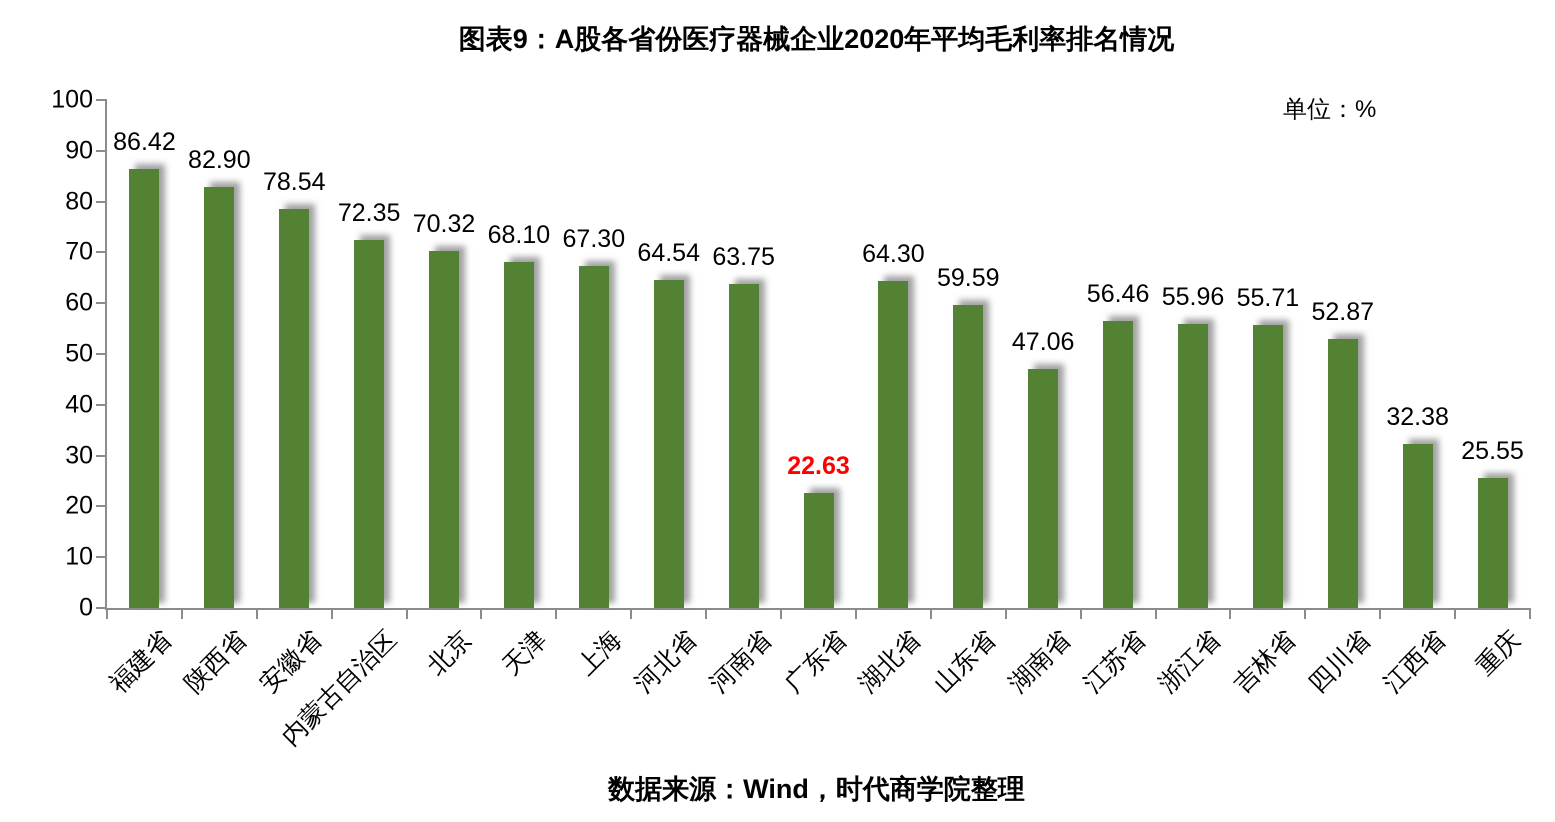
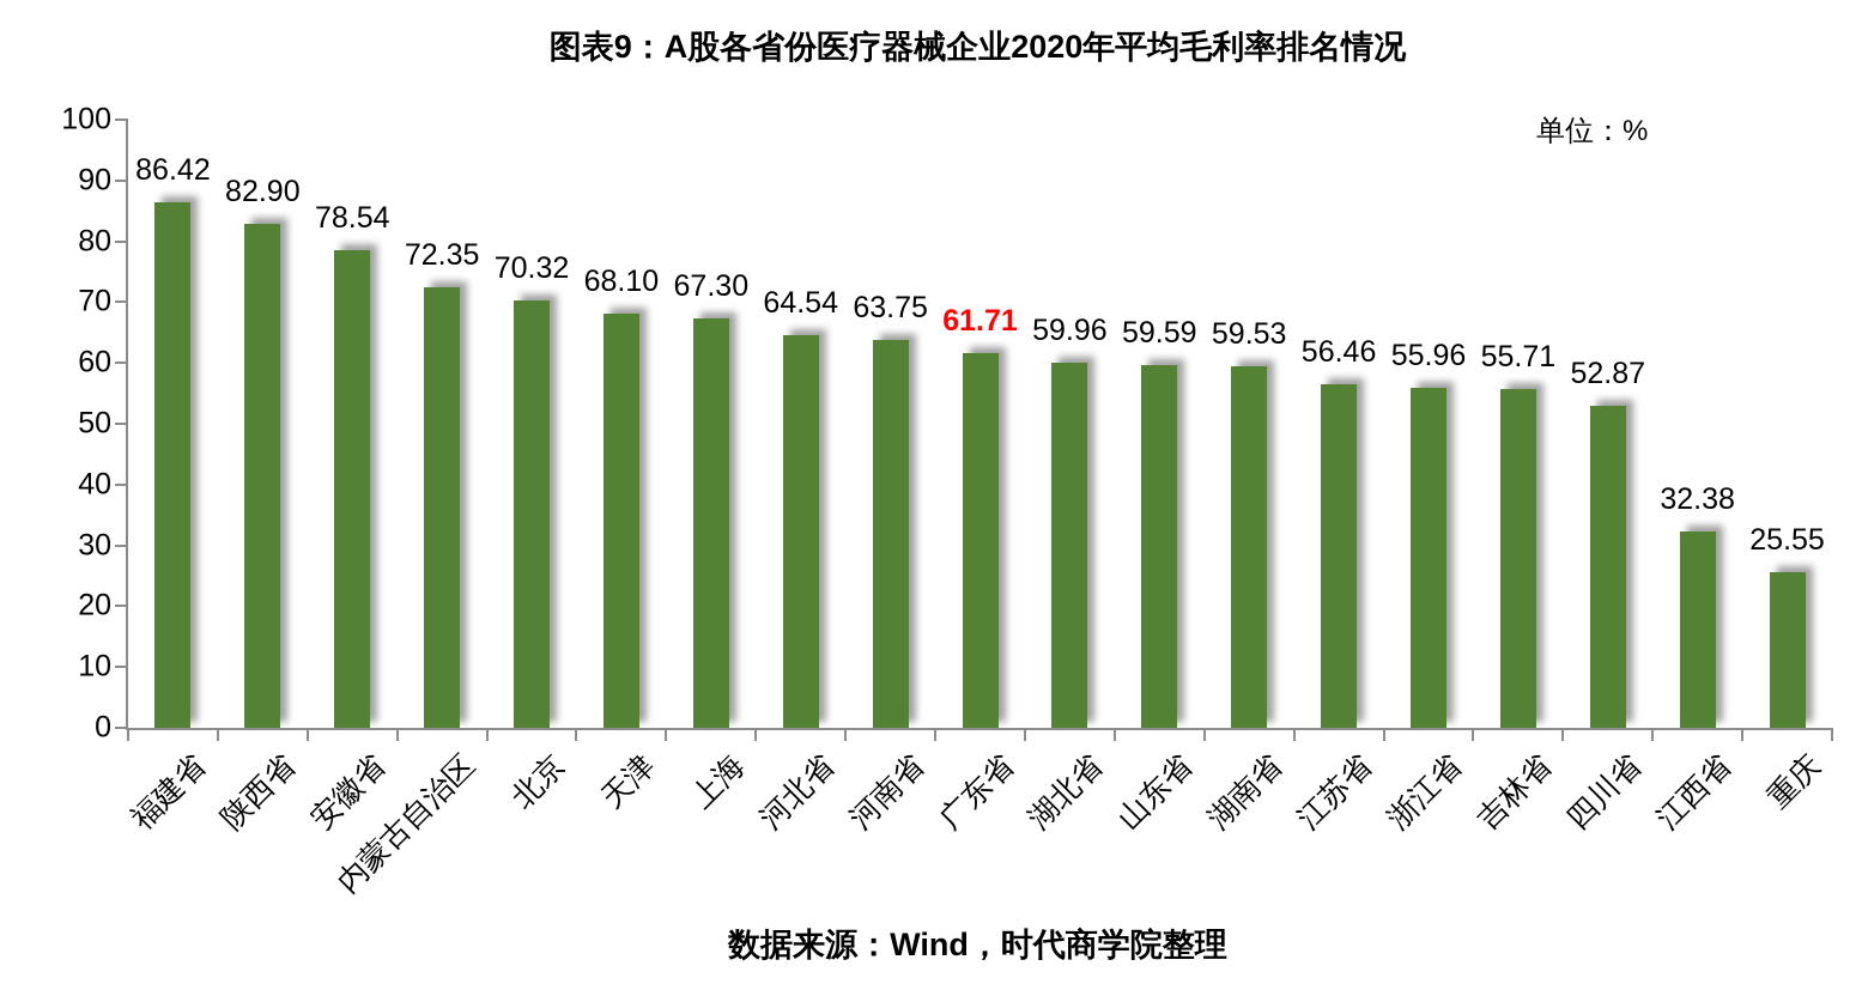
广东省: 22.63 -> 61.71
湖北省: 64.30 -> 59.96
湖南省: 47.06 -> 59.53
